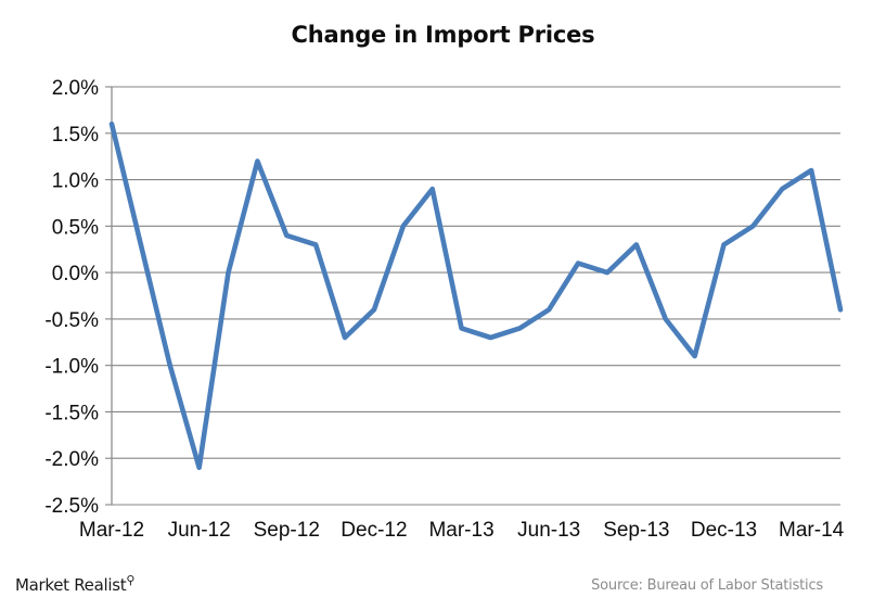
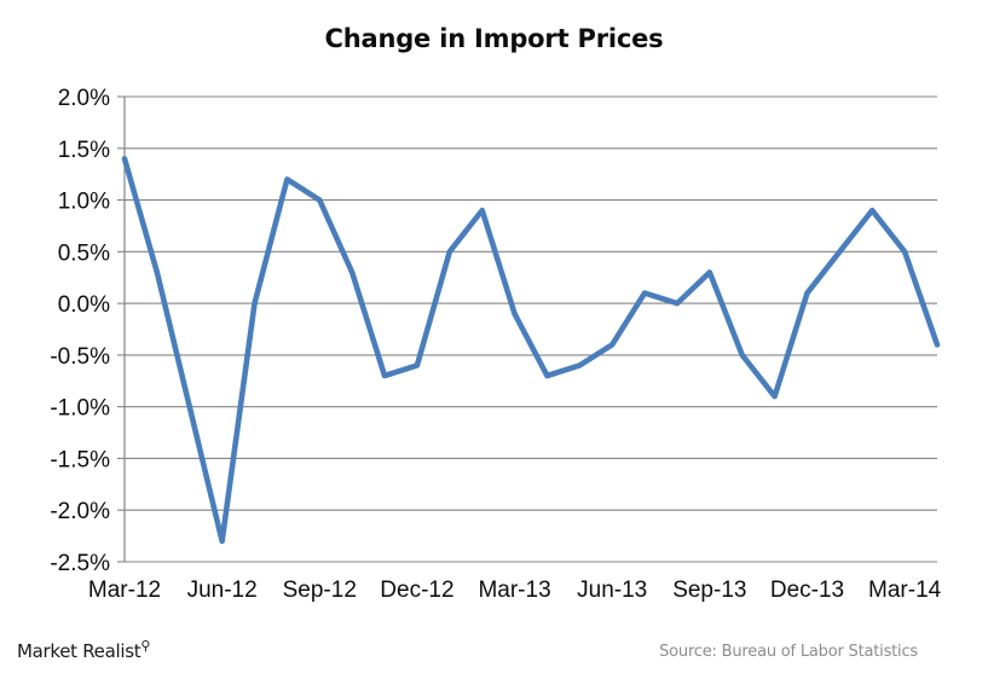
Mar-12: 1.6% -> 1.4%
Jun-12: -2.1% -> -2.3%
Sep-12: 0.4% -> 1.0%
Dec-12: -0.4% -> -0.6%
Mar-13: -0.6% -> -0.1%
Dec-13: 0.3% -> 0.1%
Mar-14: 1.1% -> 0.5%
